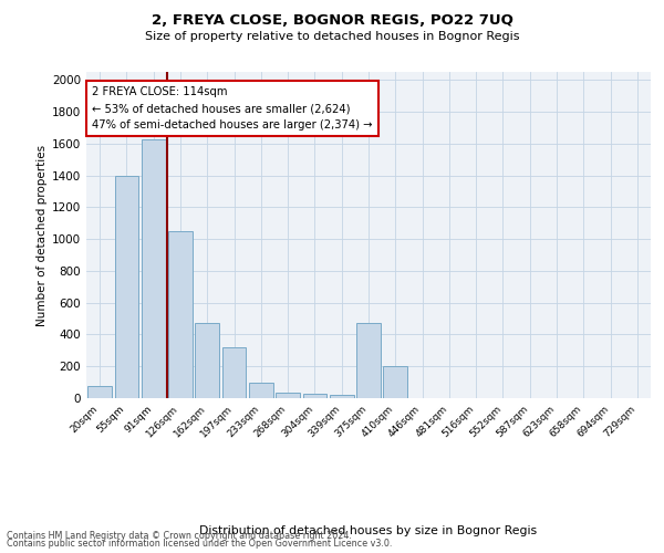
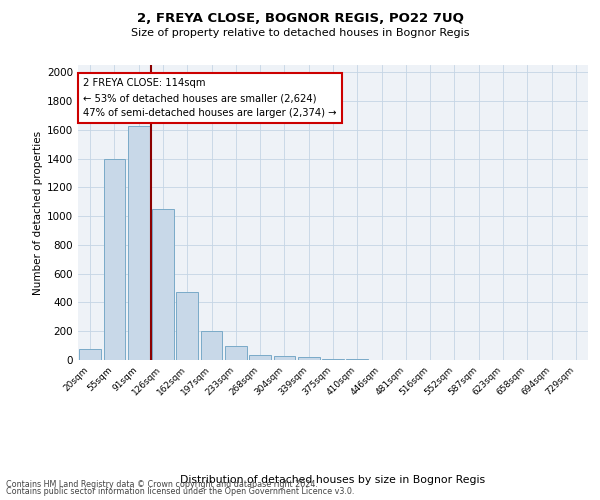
197sqm: 320 -> 200
375sqm: 470 -> 10
410sqm: 200 -> 0
